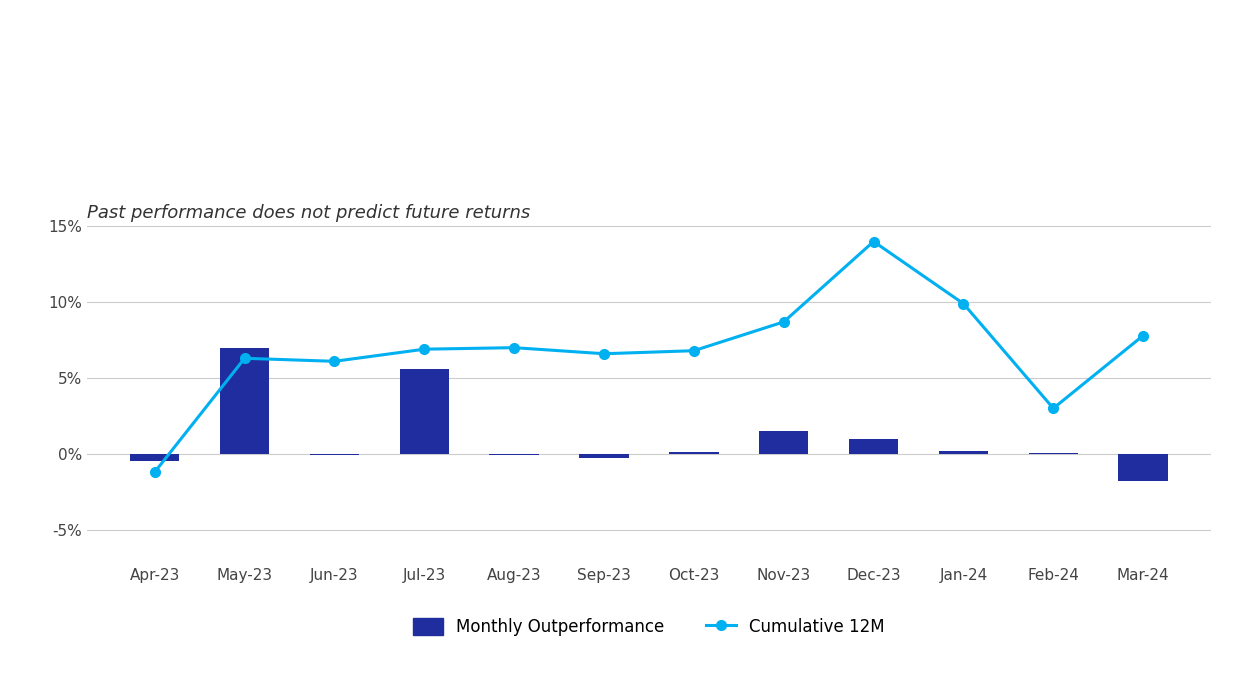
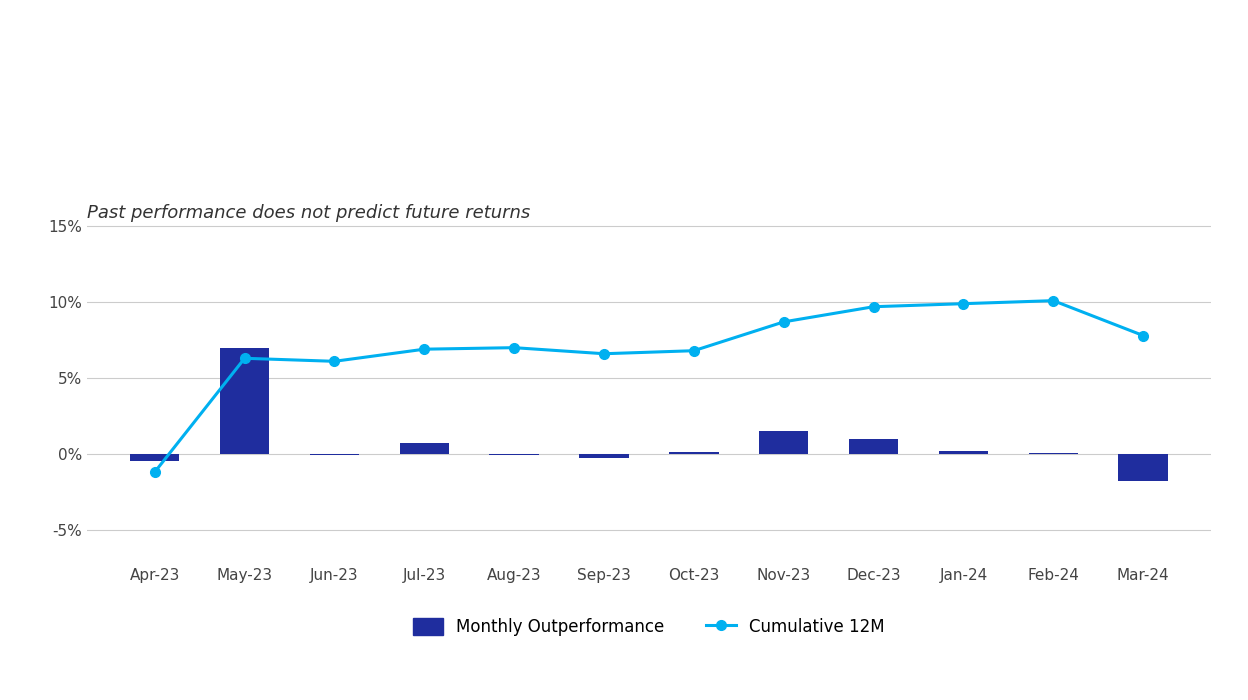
Monthly Outperformance/Jul-23: 5.6% -> 0.7%
Cumulative 12M/Dec-23: 14.0% -> 9.7%
Cumulative 12M/Feb-24: 3.0% -> 10.1%
